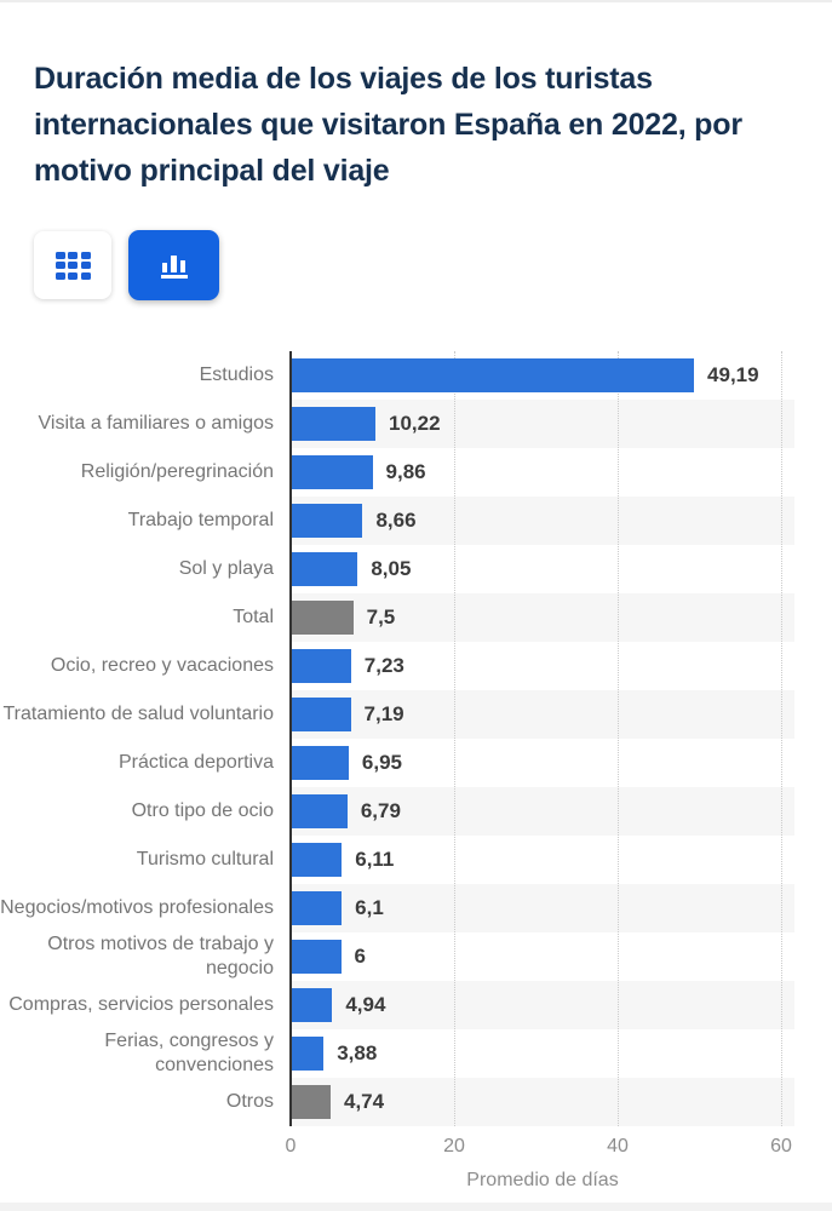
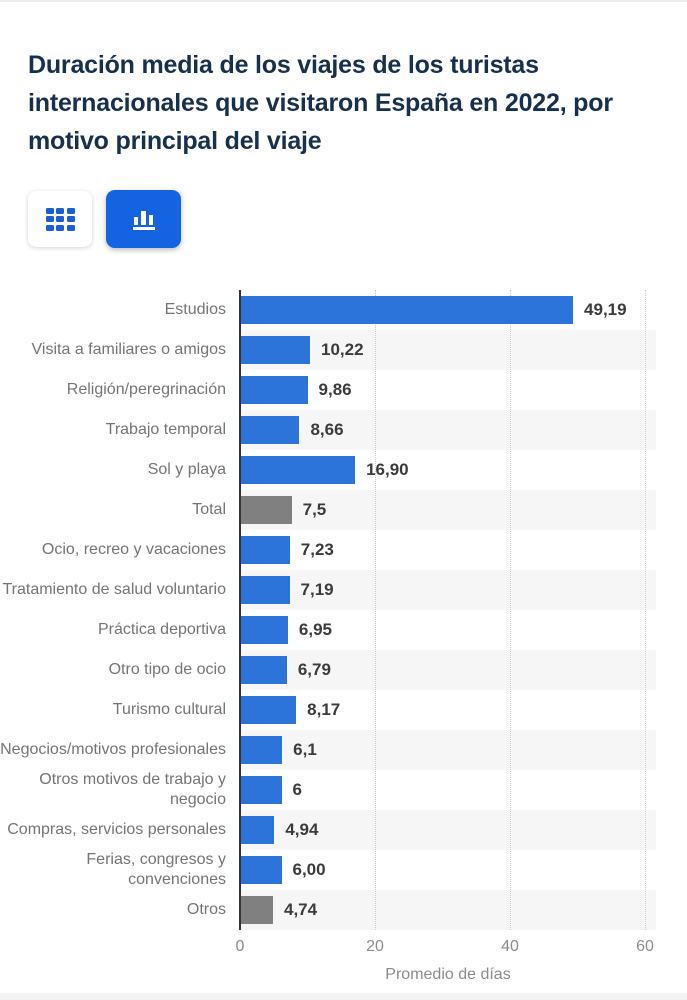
Sol y playa: 8,05 -> 16,90
Turismo cultural: 6,11 -> 8,17
Ferias, congresos y convenciones: 3,88 -> 6,00
